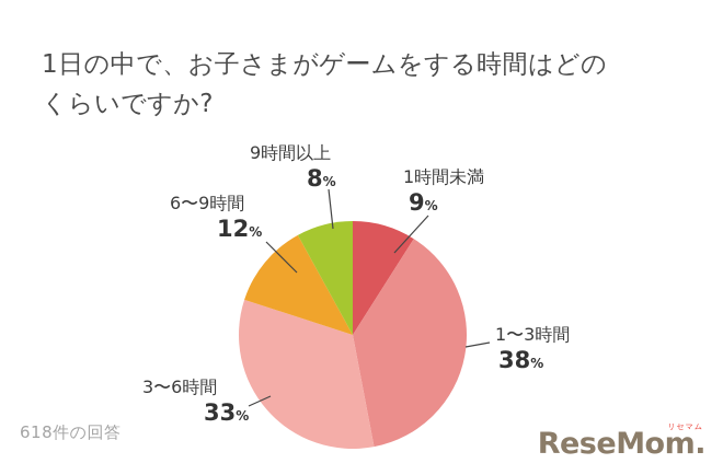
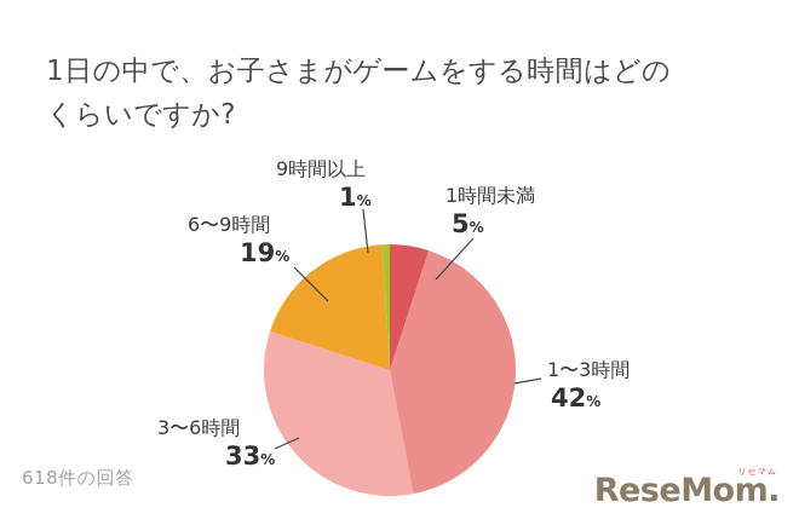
1時間未満: 9 -> 5
1〜3時間: 38 -> 42
6〜9時間: 12 -> 19
9時間以上: 8 -> 1
